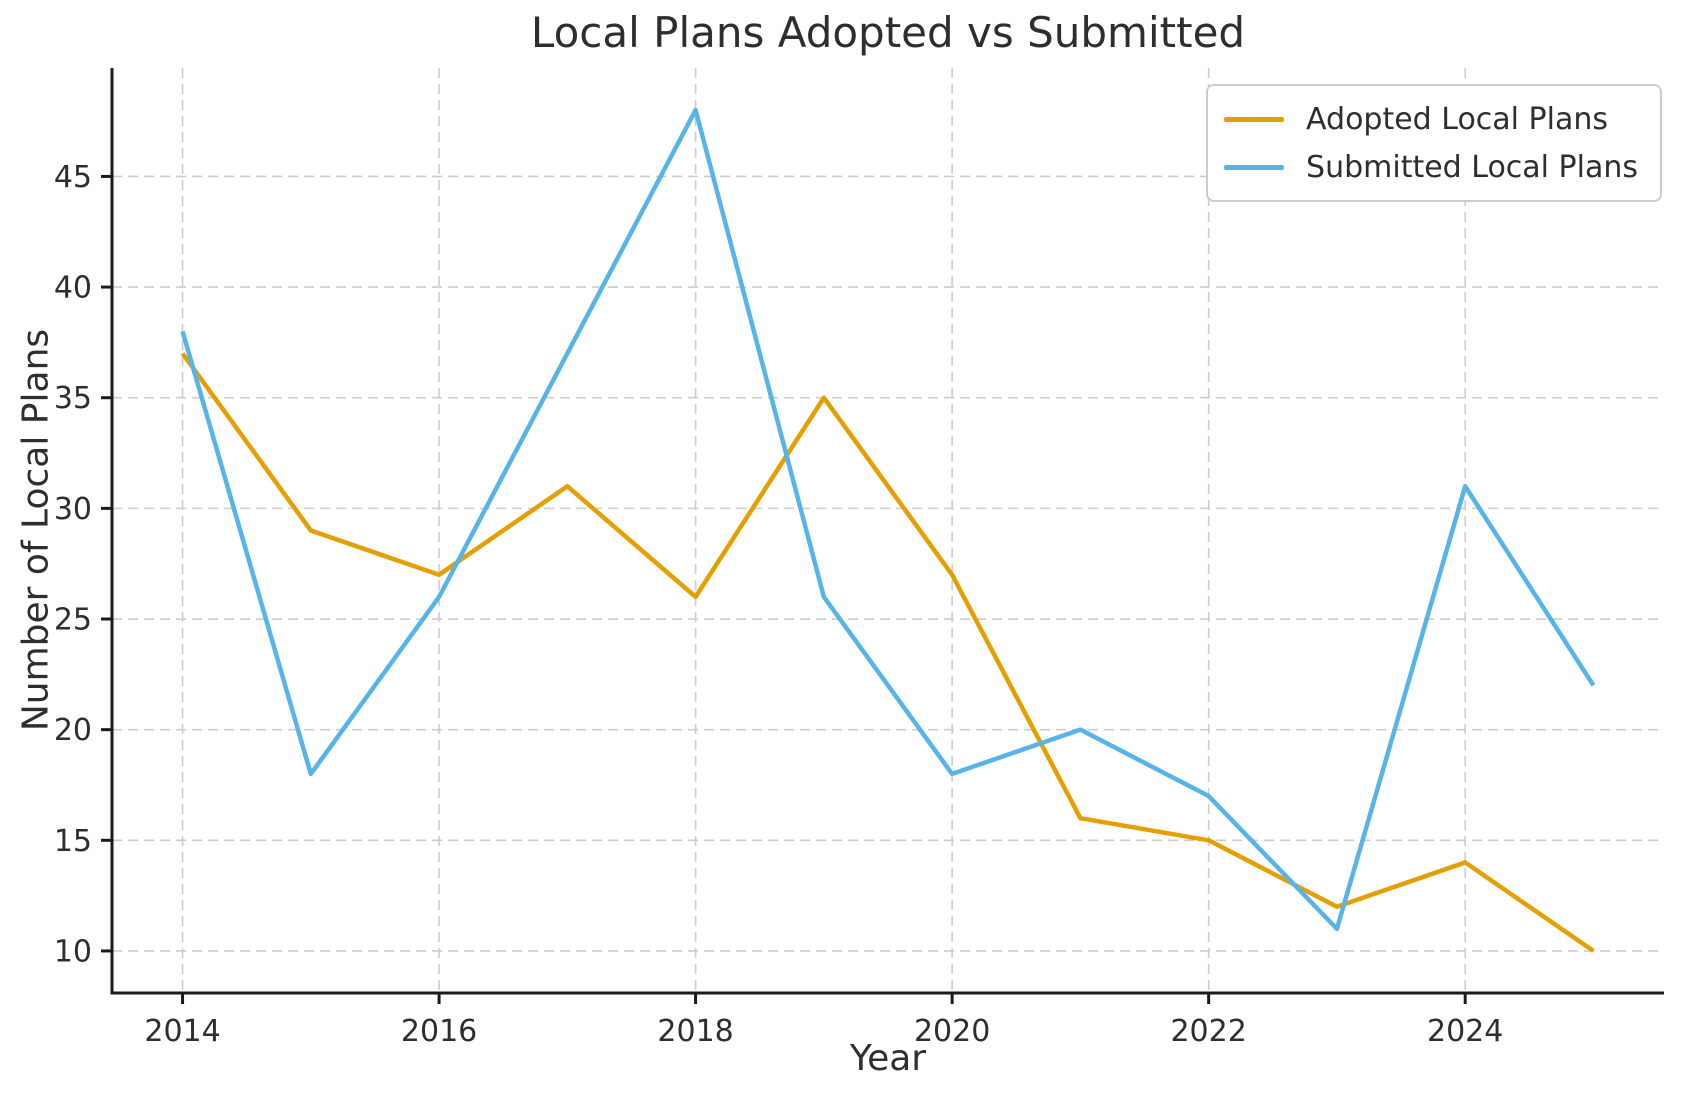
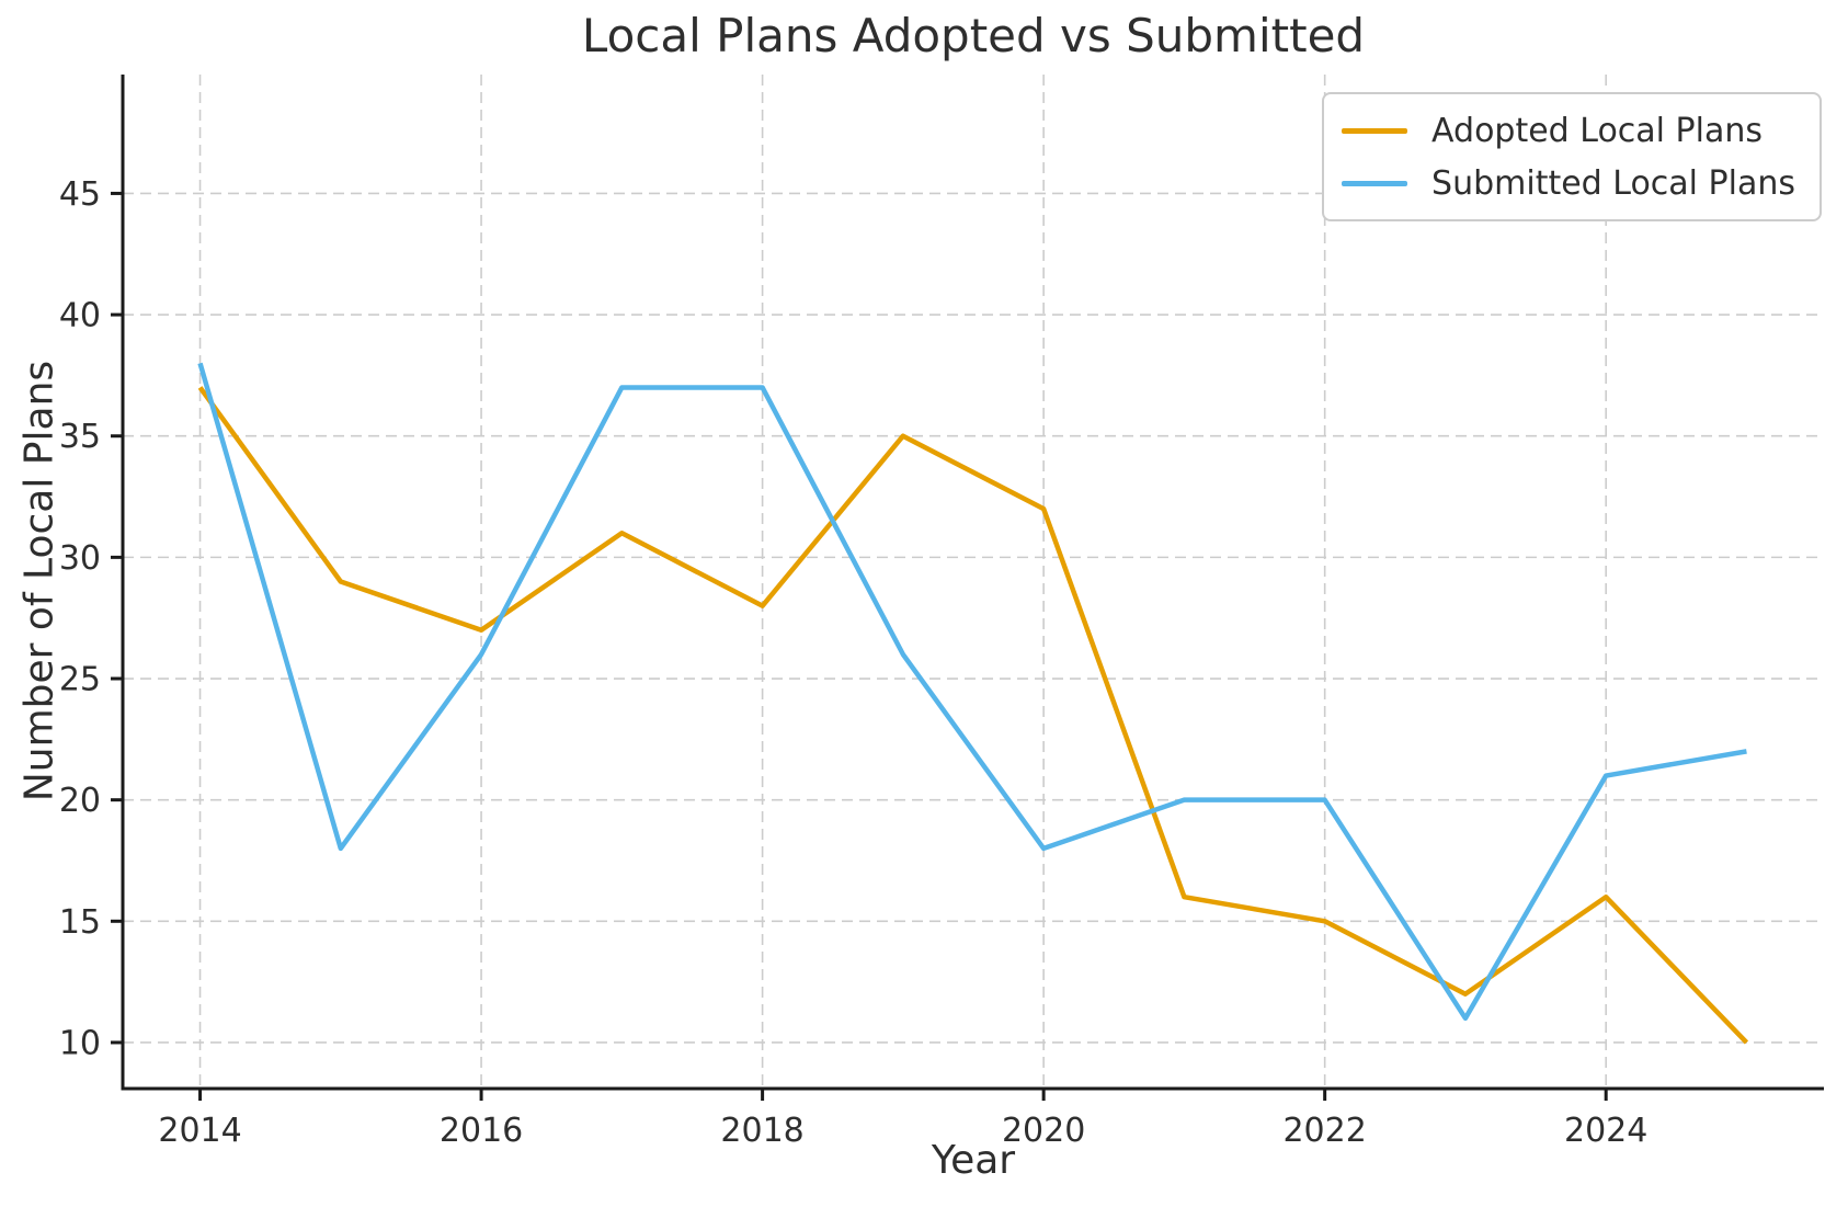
Adopted Local Plans/2018: 26 -> 28
Submitted Local Plans/2018: 48 -> 37
Adopted Local Plans/2020: 27 -> 32
Submitted Local Plans/2022: 17 -> 20
Adopted Local Plans/2024: 14 -> 16
Submitted Local Plans/2024: 31 -> 21
